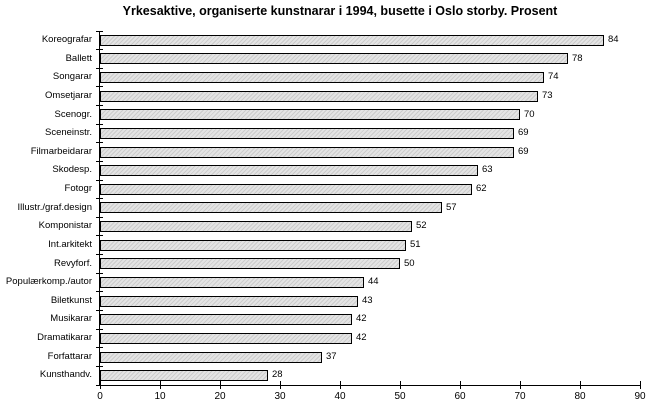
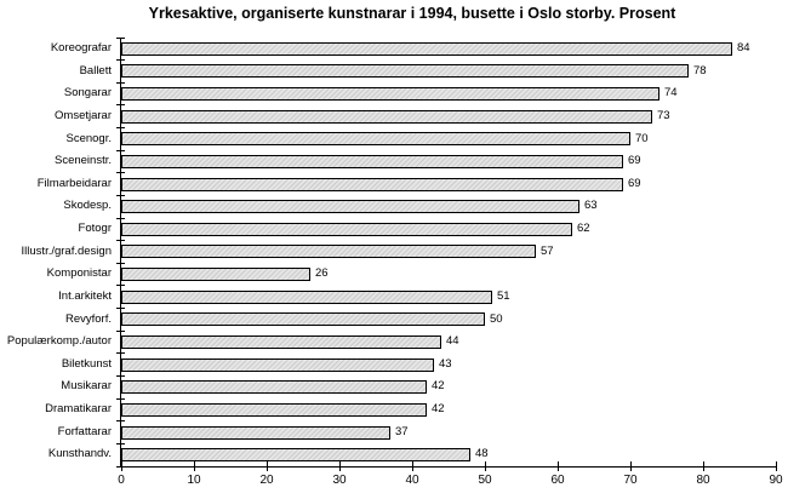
Komponistar: 52 -> 26
Kunsthandv.: 28 -> 48
